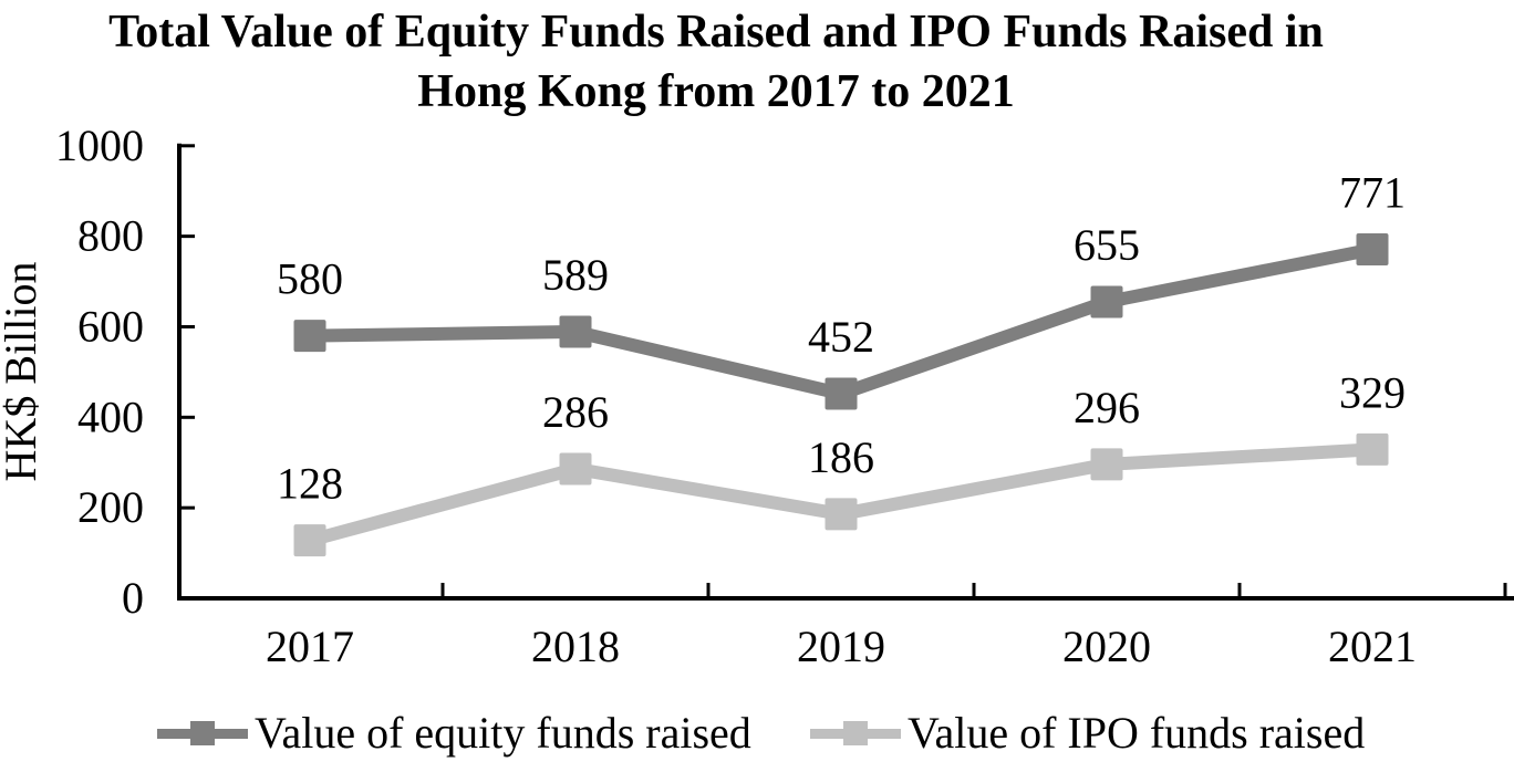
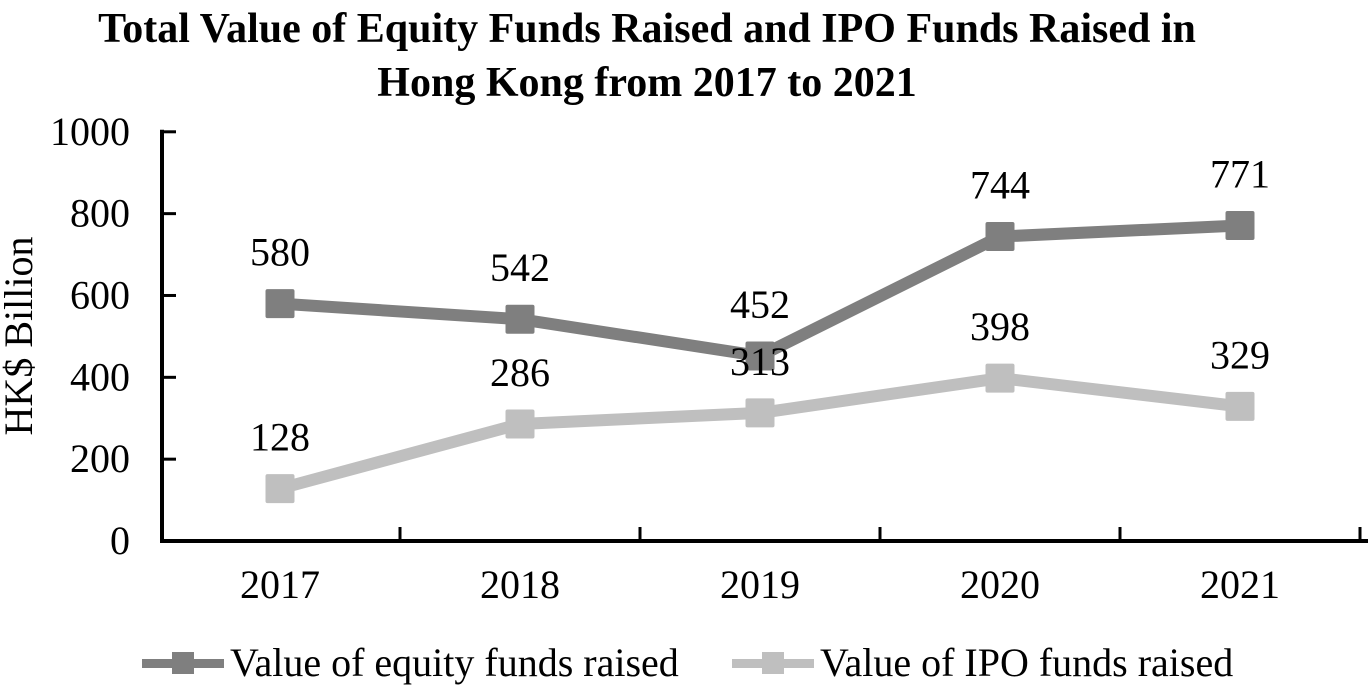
Value of equity funds raised/2018: 589 -> 542
Value of IPO funds raised/2019: 186 -> 313
Value of equity funds raised/2020: 655 -> 744
Value of IPO funds raised/2020: 296 -> 398
